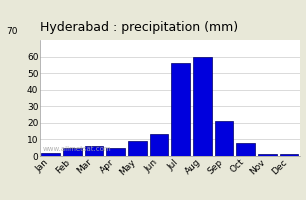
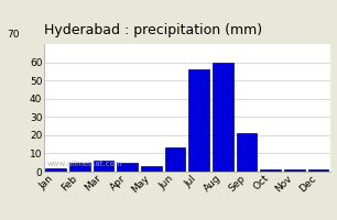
May: 9 -> 3
Oct: 8 -> 1
